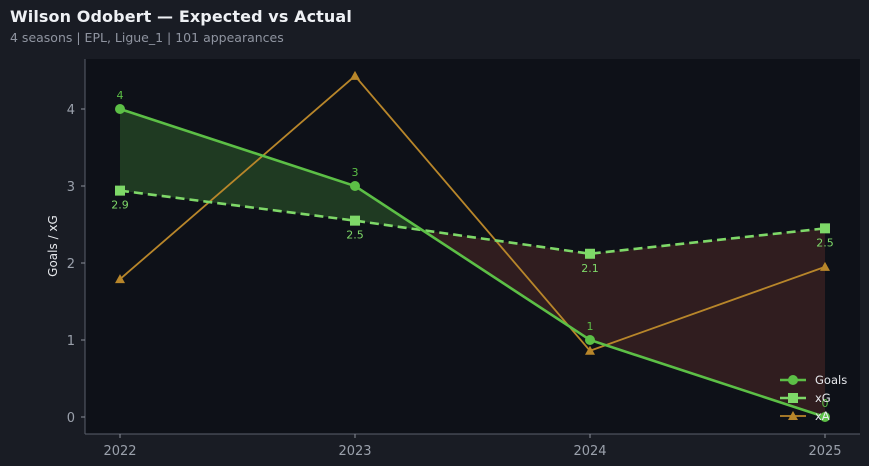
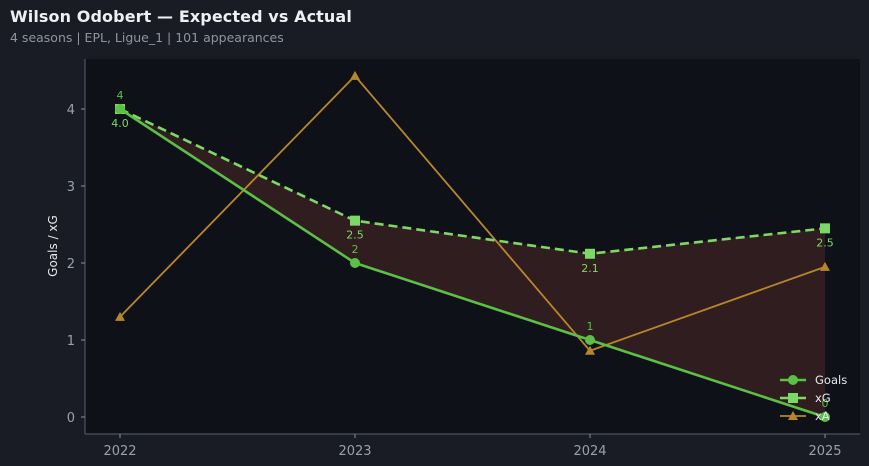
xG/2022: 2.9 -> 4.0
xA/2022: 1.8 -> 1.3
Goals/2023: 3 -> 2
